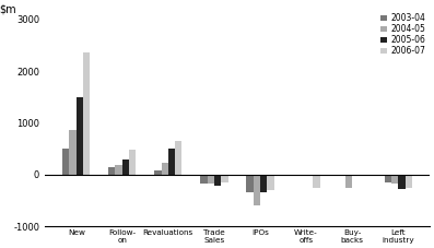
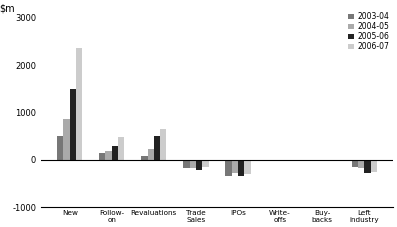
2004-05/IPOs: -600 -> -280
2006-07/Write- offs: -250 -> -30
2004-05/Buy- backs: -250 -> -10
